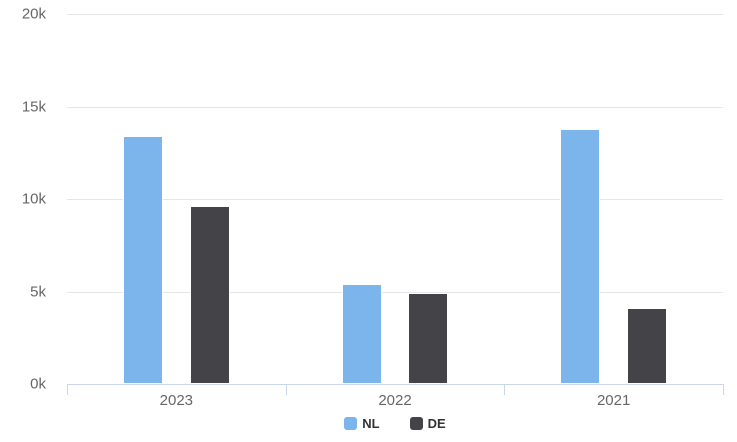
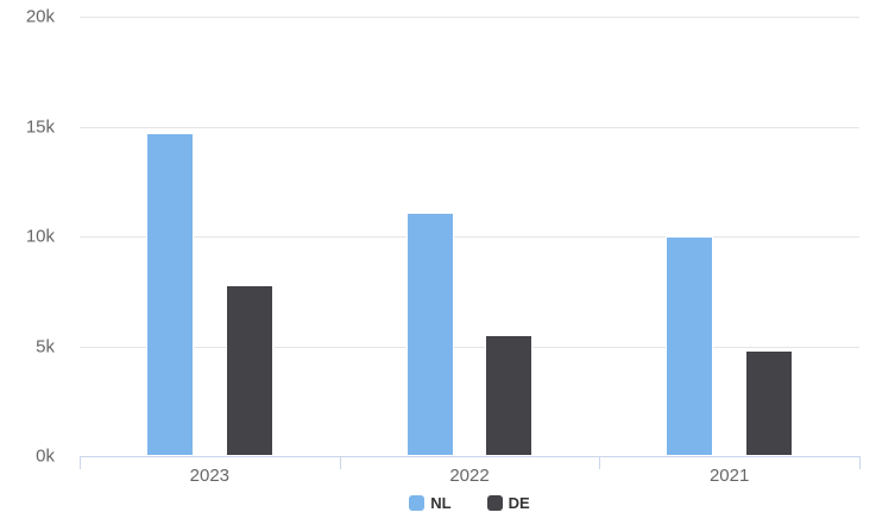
NL/2023: 13.4k -> 14.7k
DE/2023: 9.6k -> 7.8k
NL/2022: 5.4k -> 11.1k
DE/2022: 4.9k -> 5.5k
NL/2021: 13.8k -> 10.0k
DE/2021: 4.1k -> 4.8k
